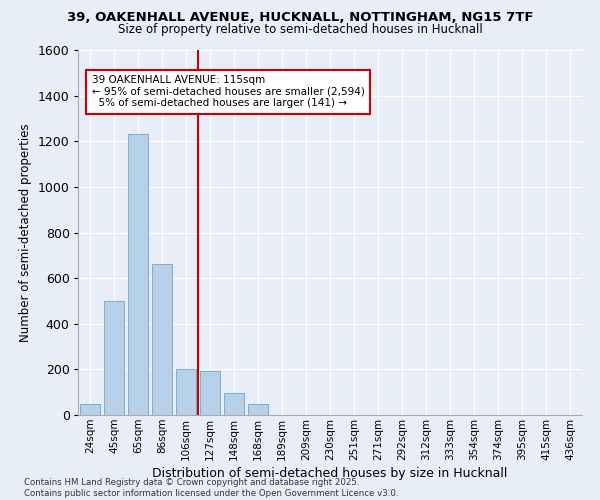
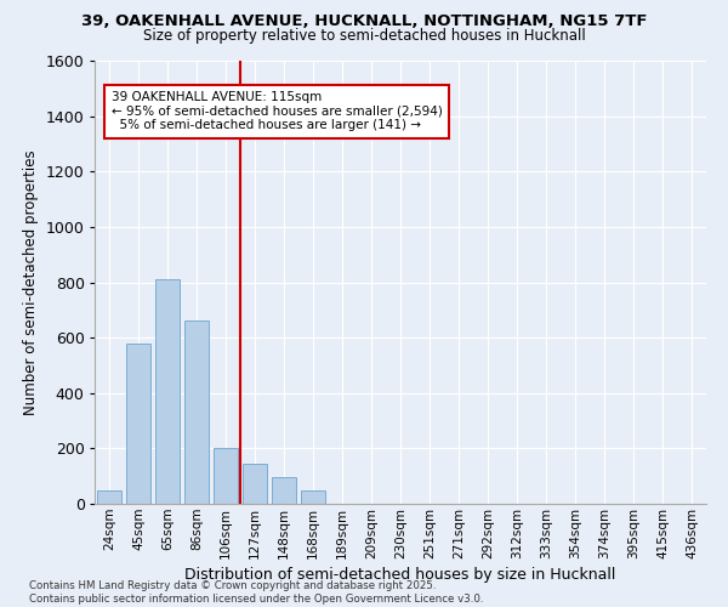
45sqm: 500 -> 580
65sqm: 1230 -> 810
127sqm: 195 -> 145
